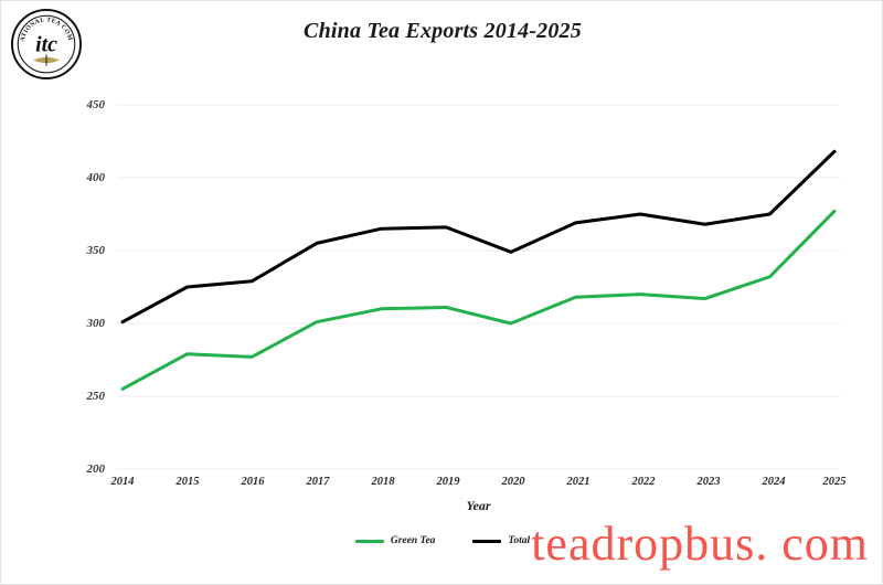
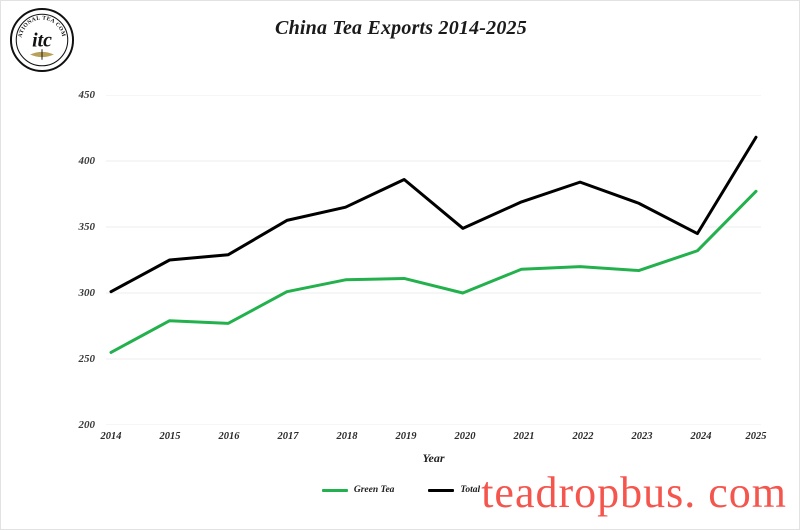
Total/2019: 366 -> 386
Total/2022: 375 -> 384
Total/2024: 375 -> 345
